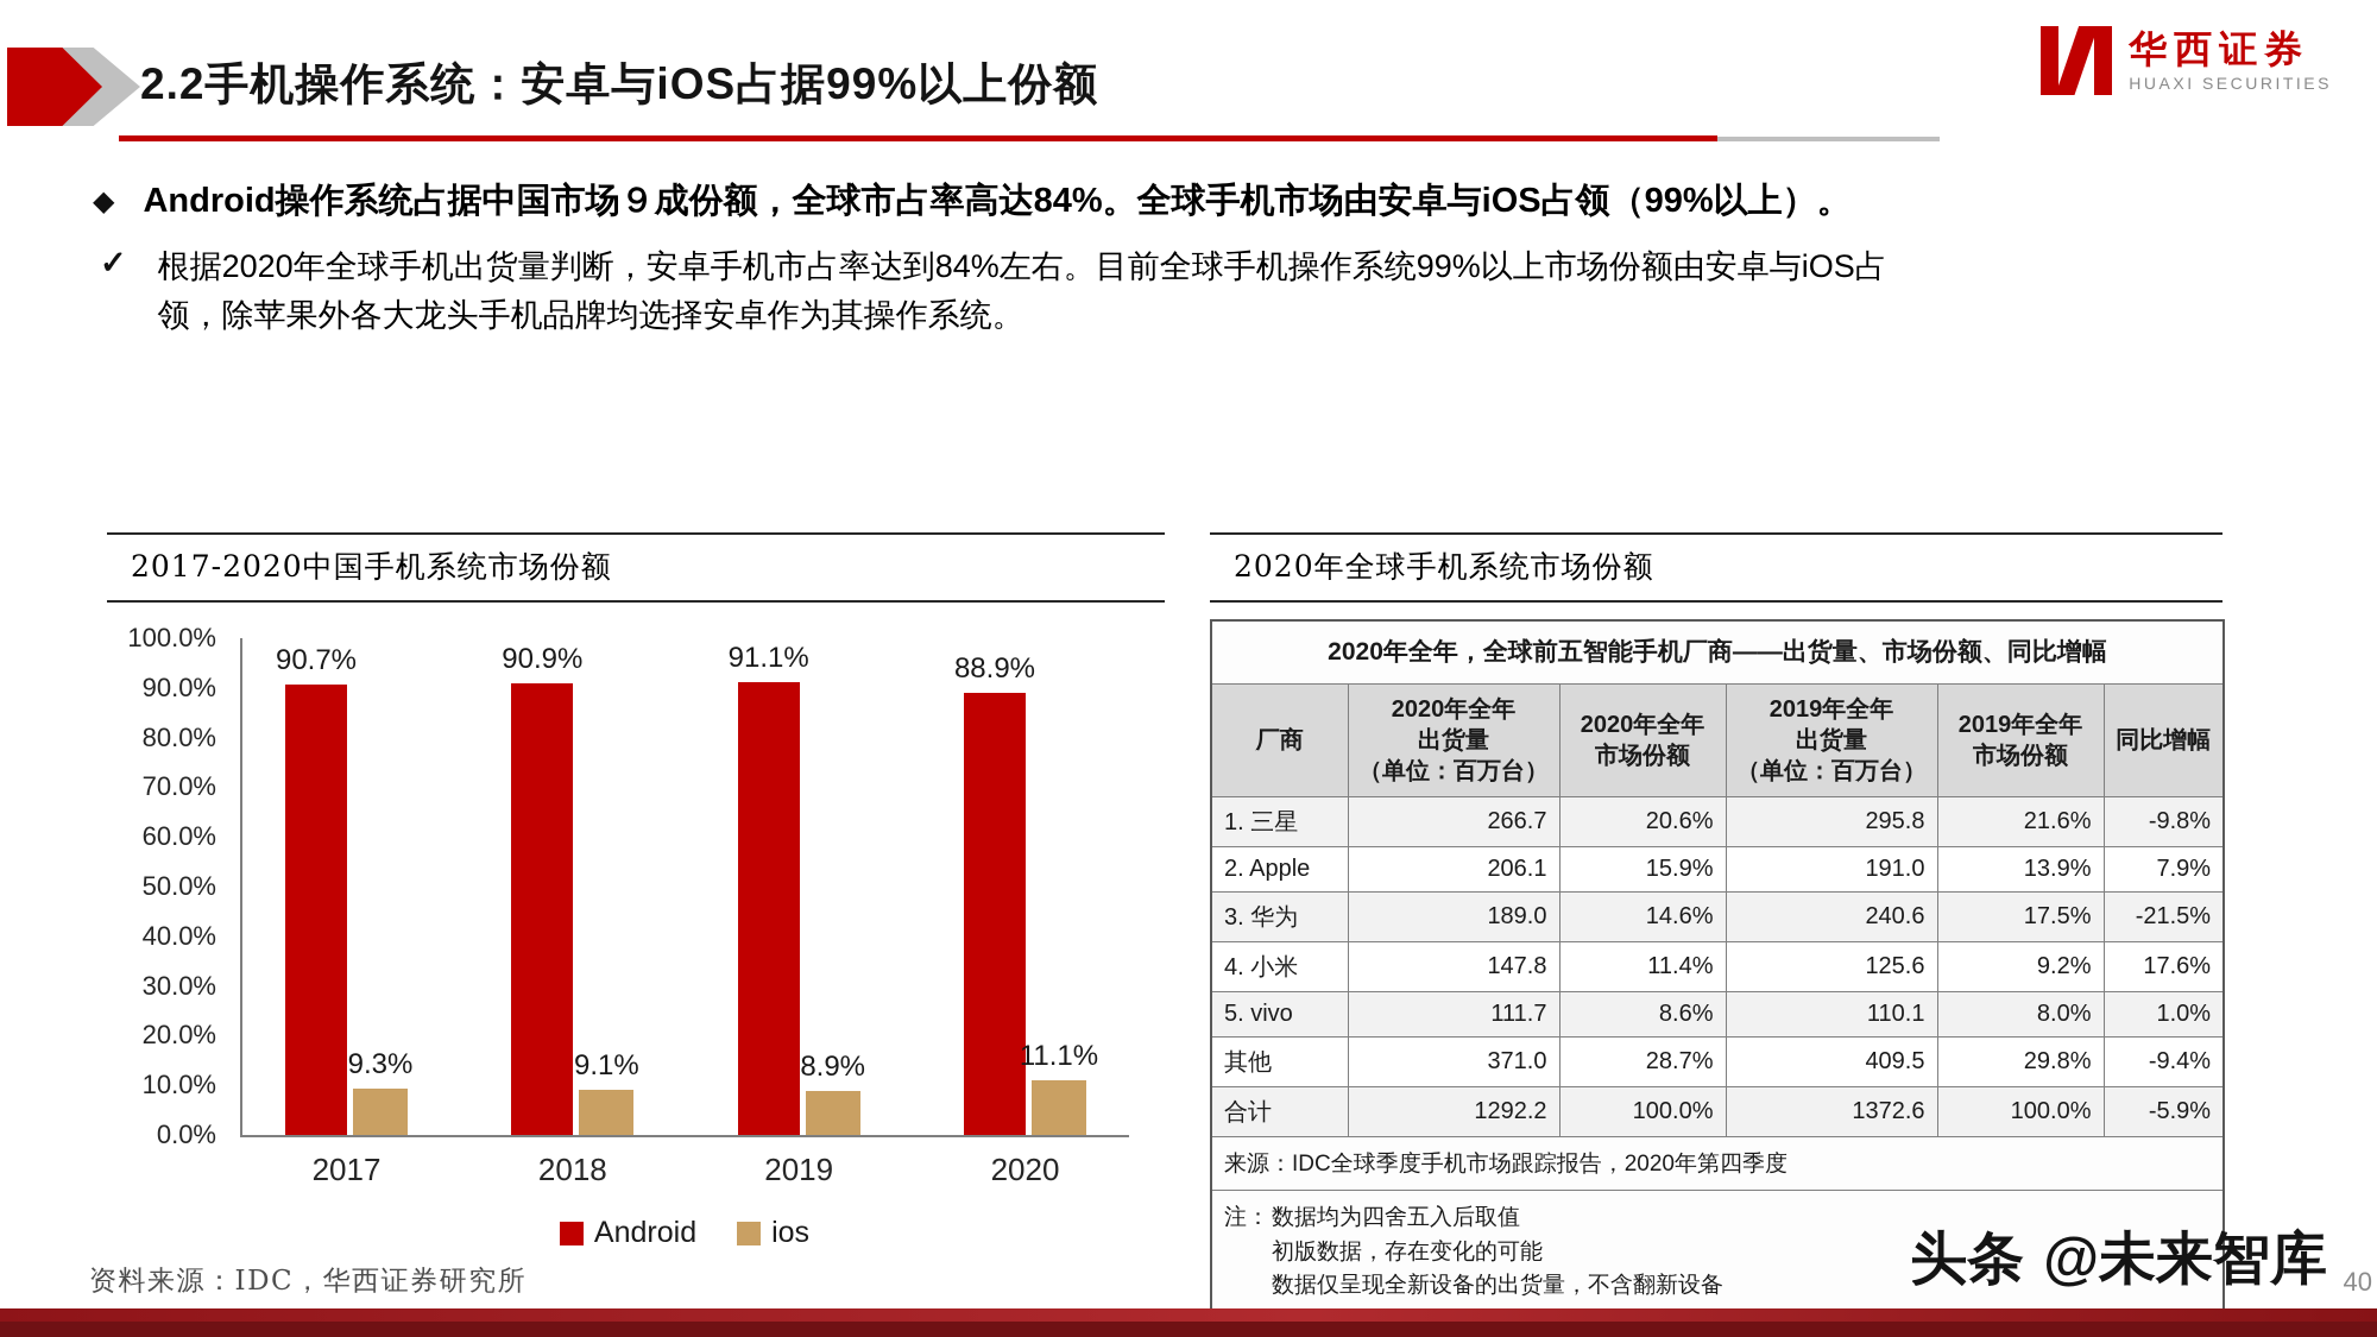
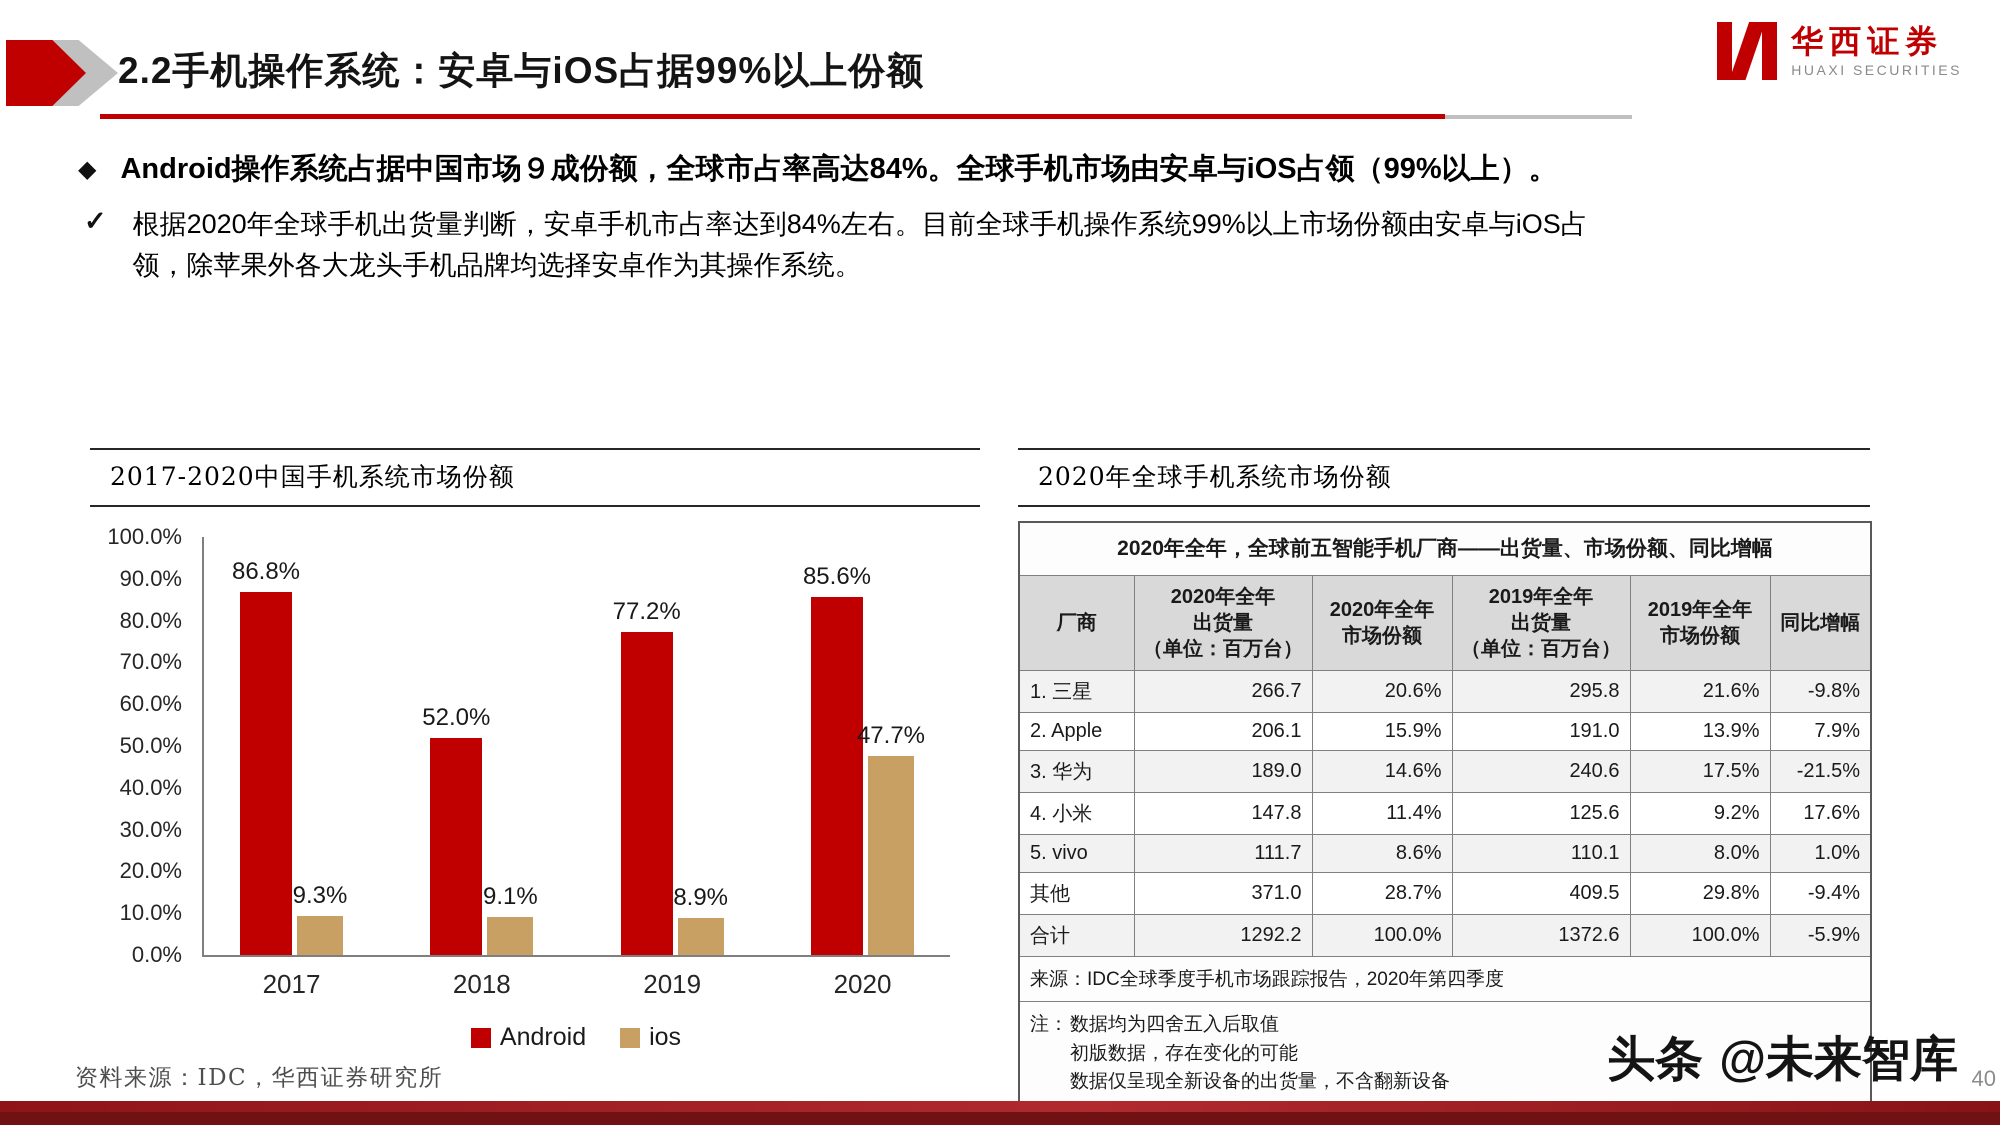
Android/2017: 90.7% -> 86.8%
Android/2018: 90.9% -> 52.0%
Android/2019: 91.1% -> 77.2%
Android/2020: 88.9% -> 85.6%
ios/2020: 11.1% -> 47.7%
